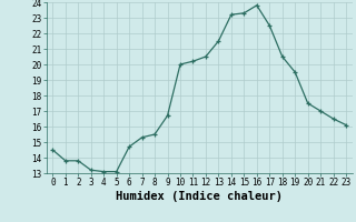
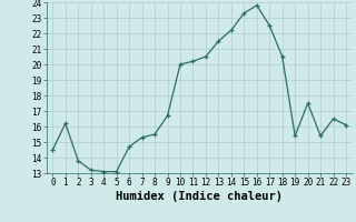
1: 13.8 -> 16.2
14: 23.2 -> 22.2
19: 19.5 -> 15.4
21: 17.0 -> 15.4
